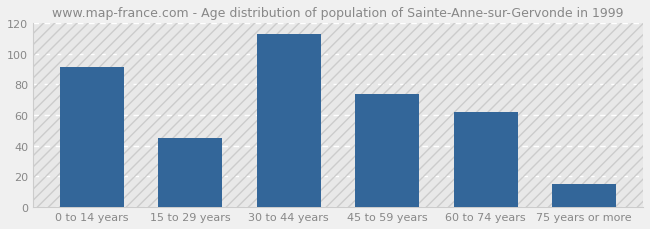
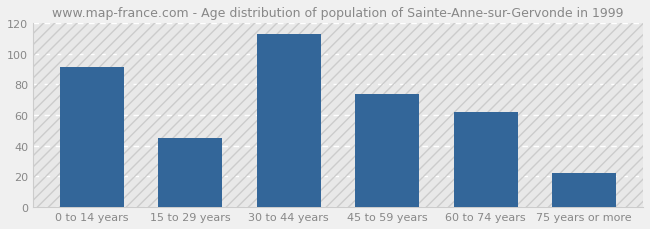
75 years or more: 15 -> 22
